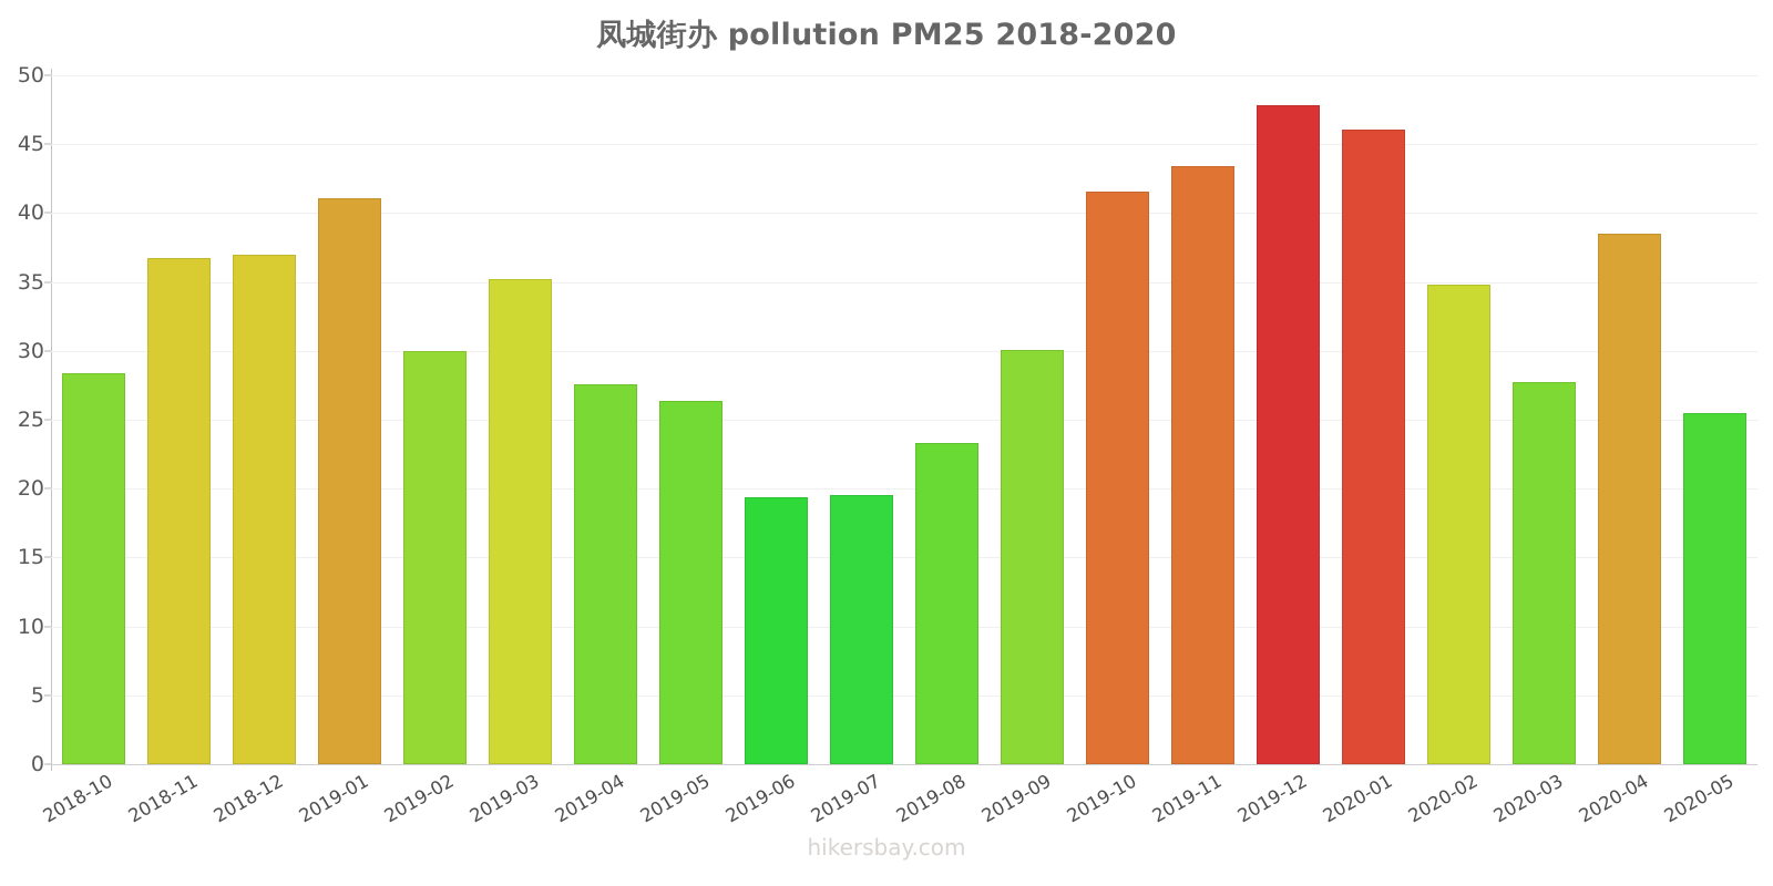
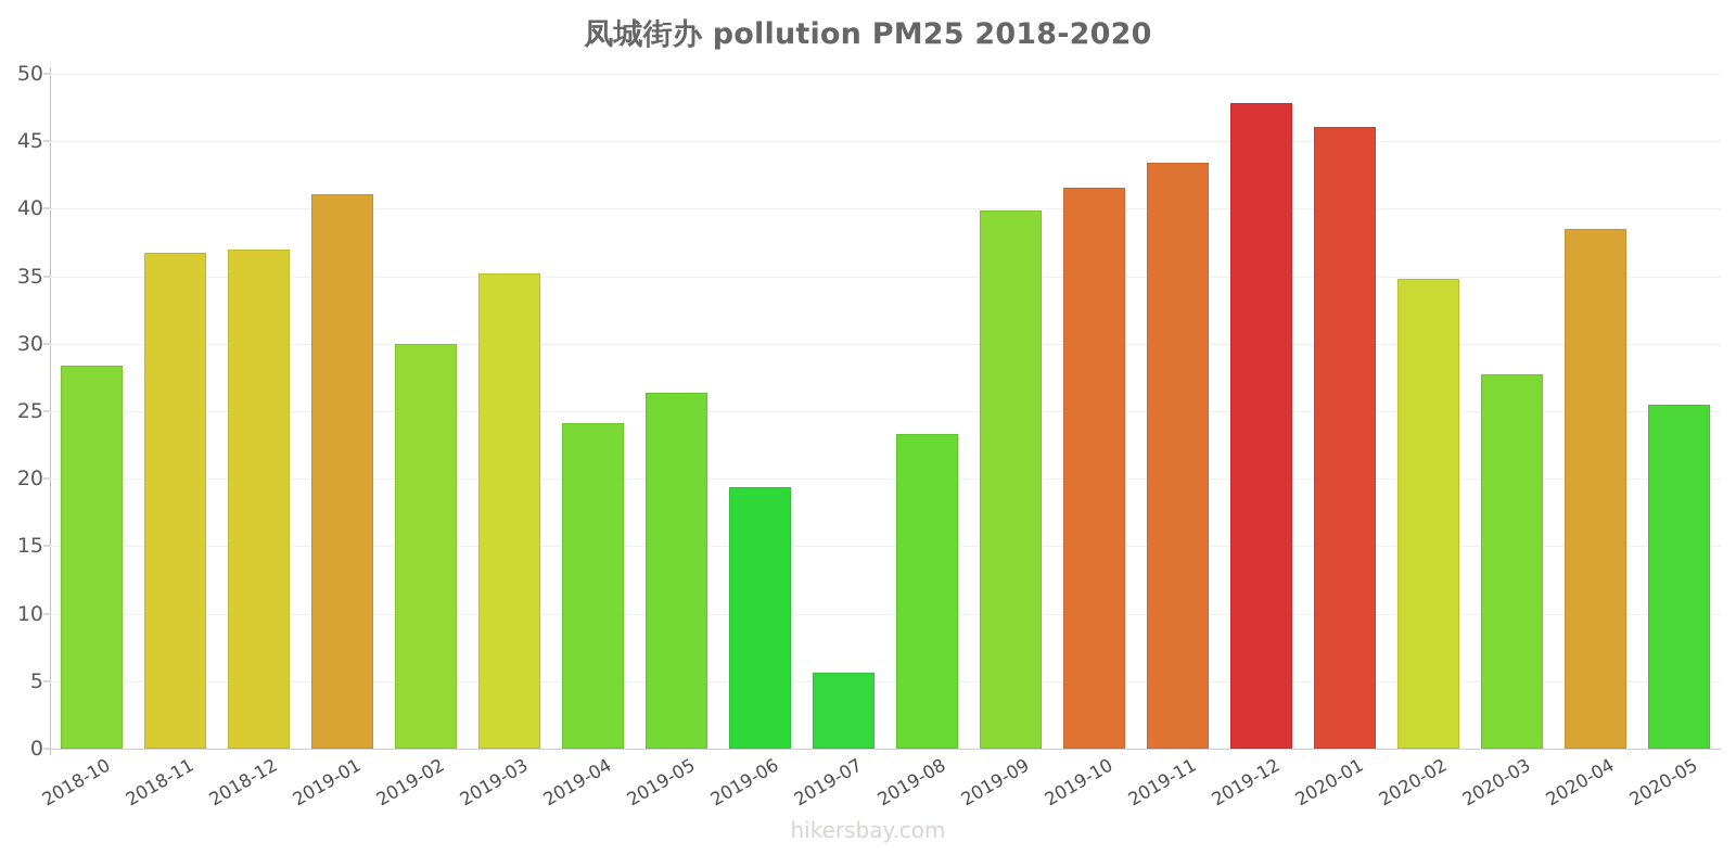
2019-04: 27.6 -> 24.1
2019-07: 19.5 -> 5.6
2019-09: 30.1 -> 39.9
